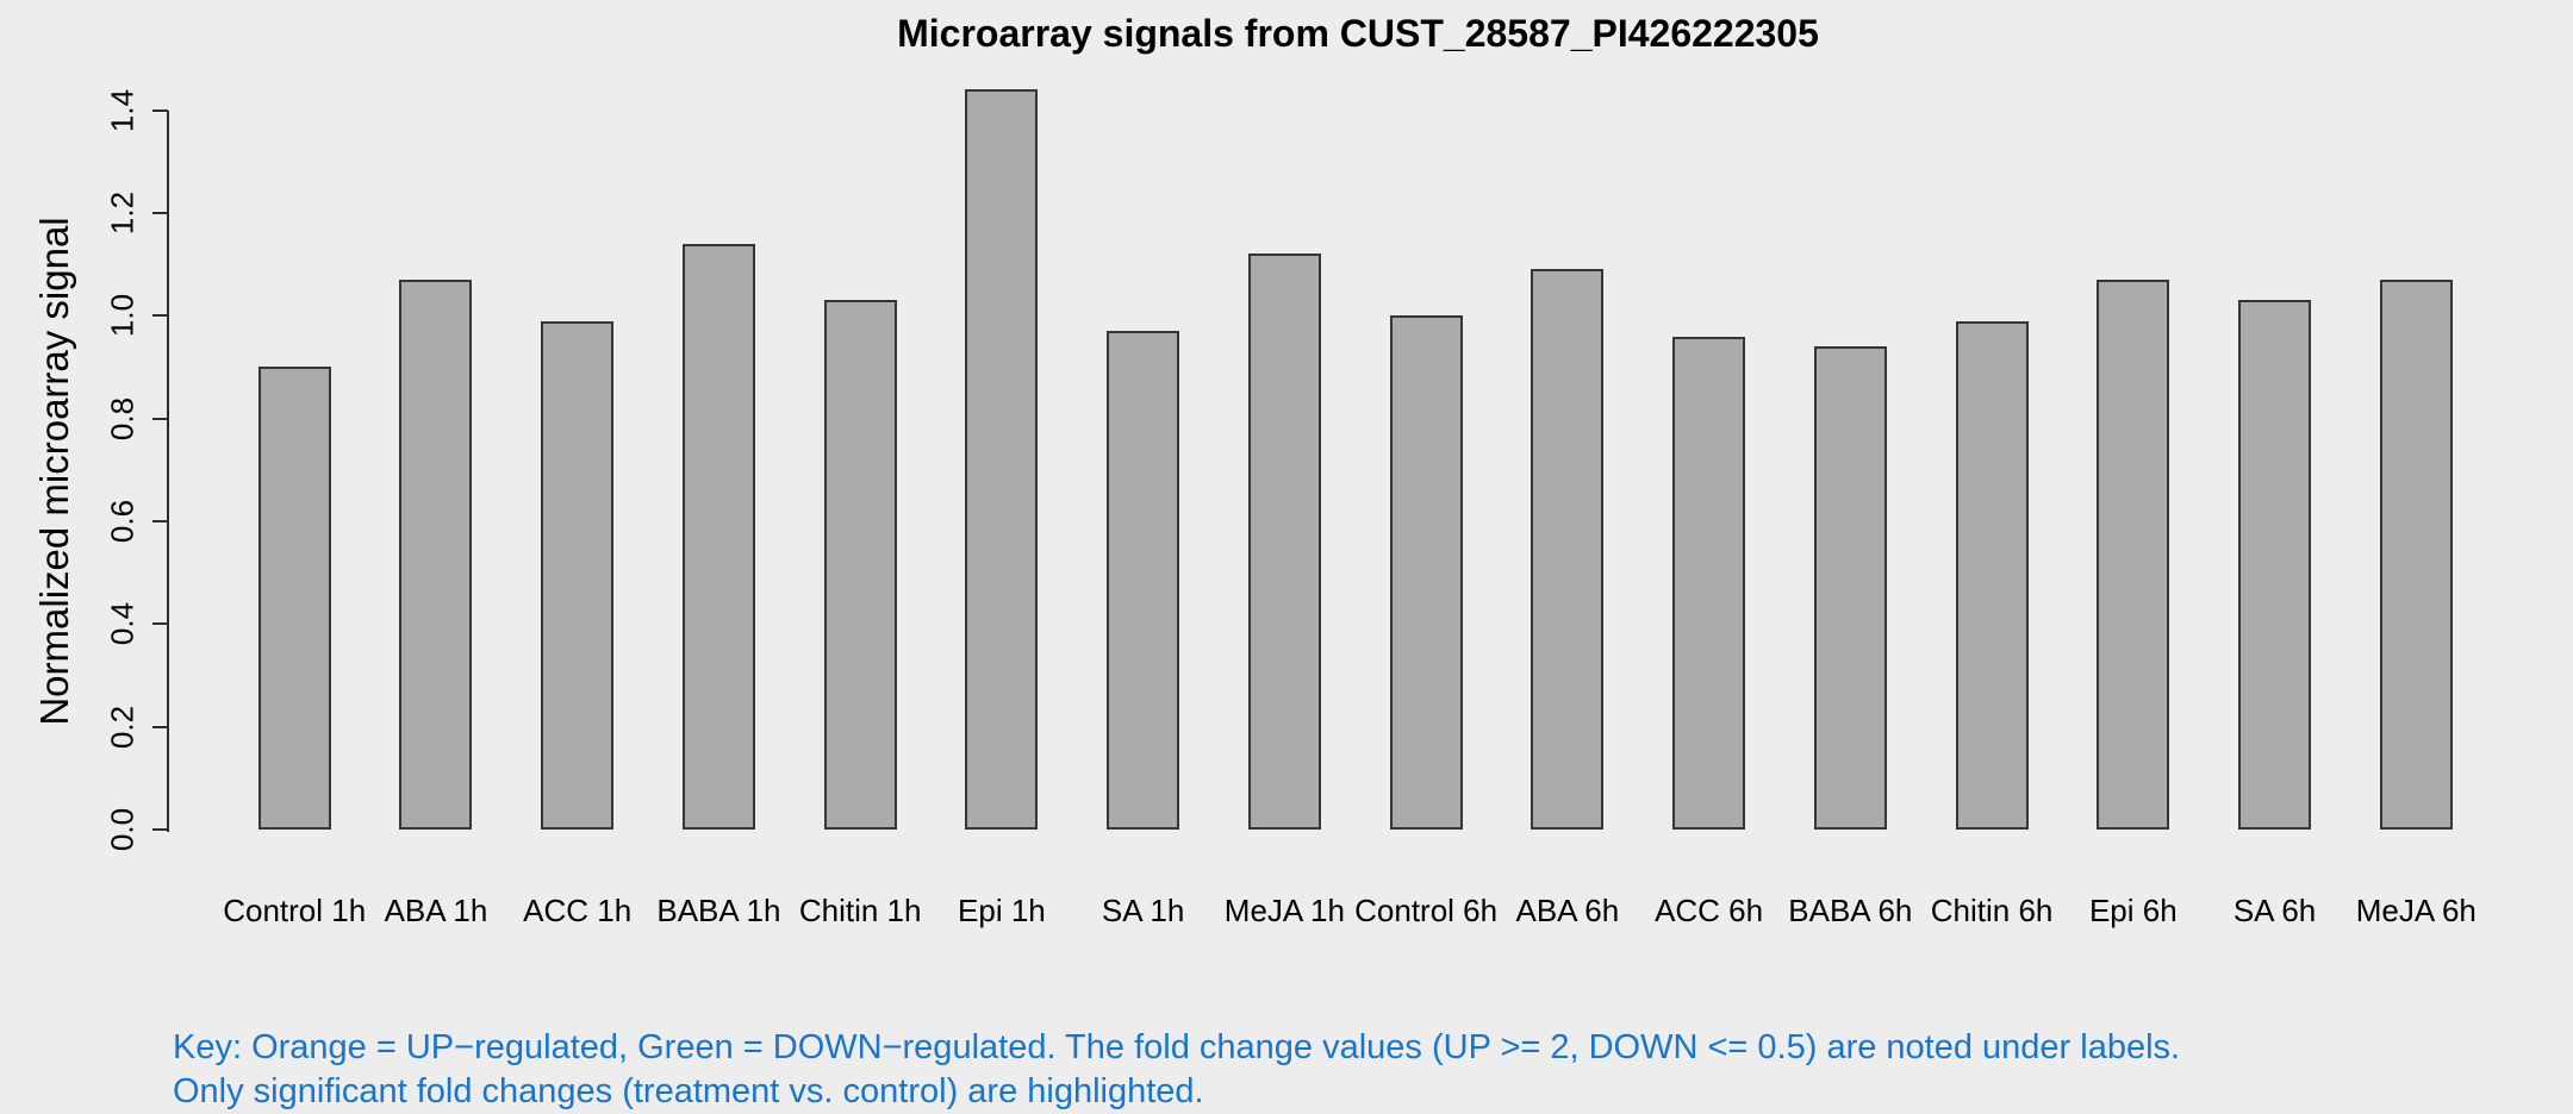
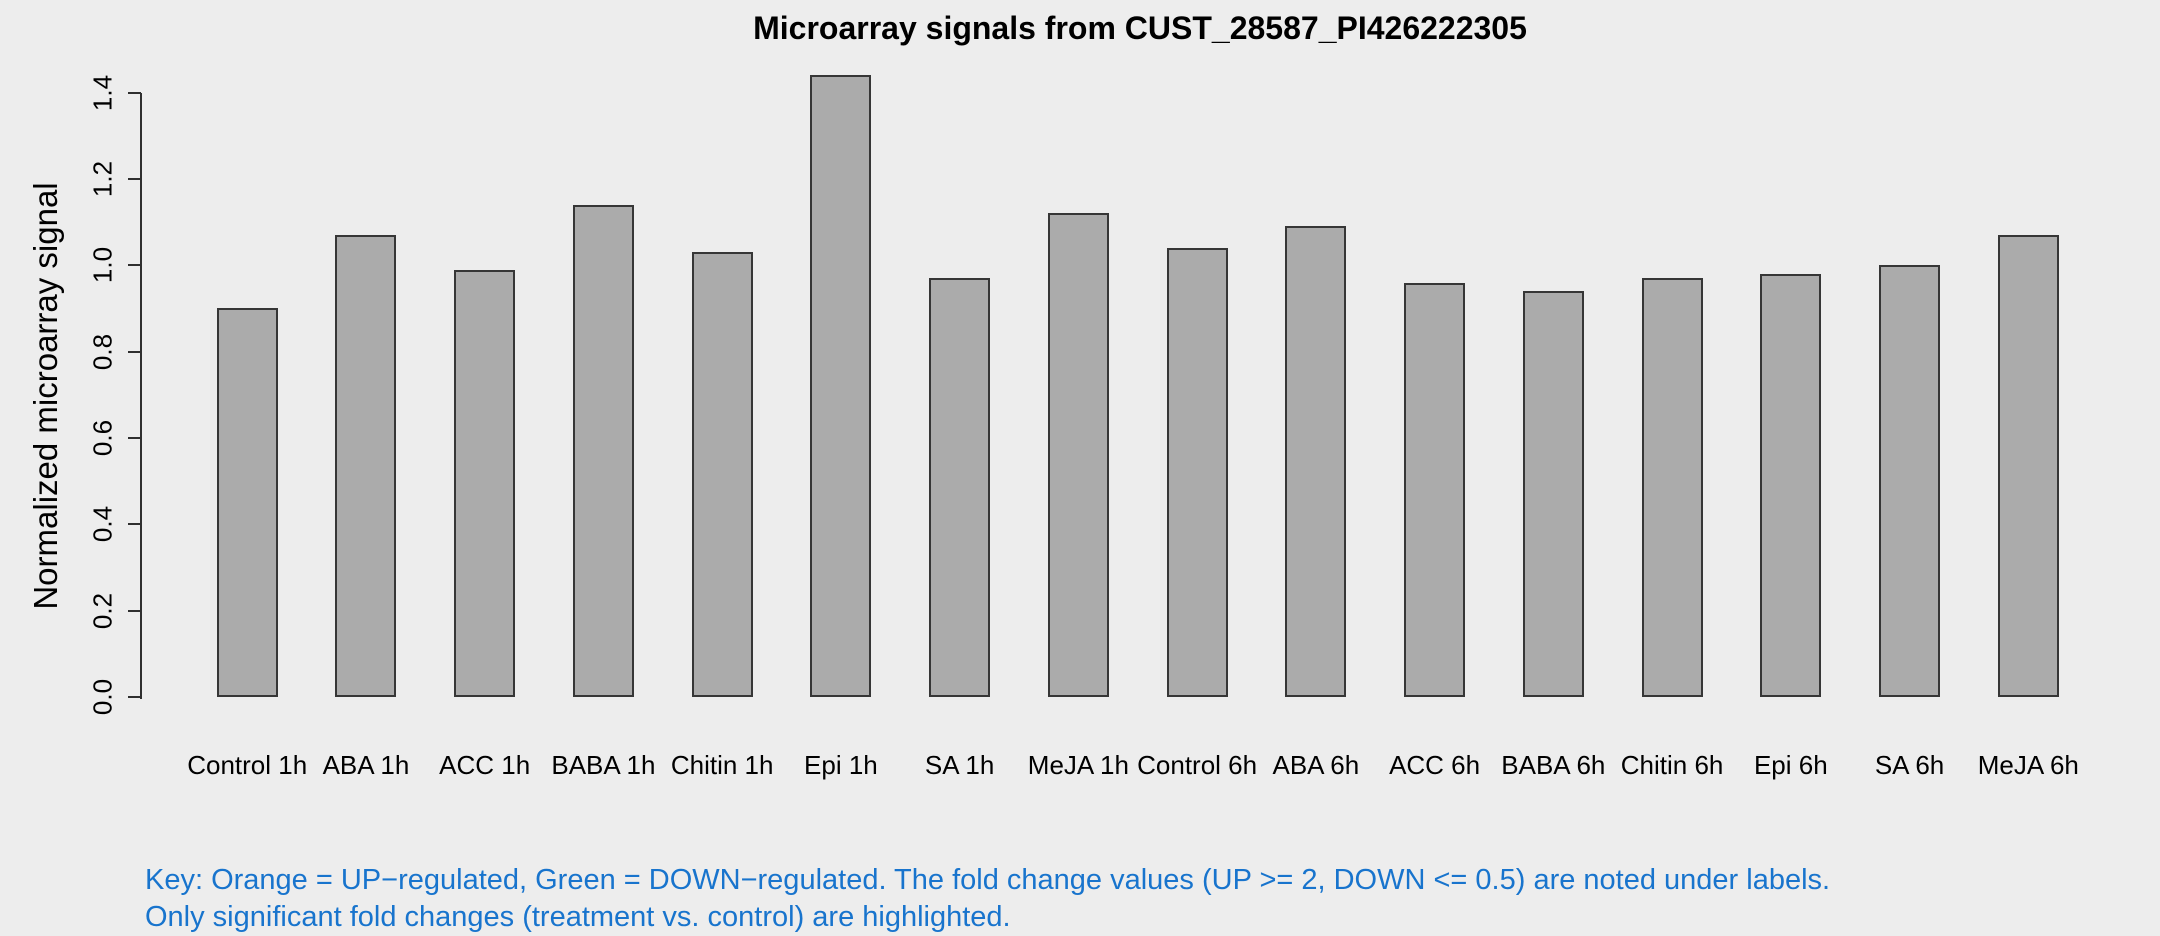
Control 6h: 1.00 -> 1.04
Chitin 6h: 0.99 -> 0.97
Epi 6h: 1.07 -> 0.98
SA 6h: 1.03 -> 1.00
